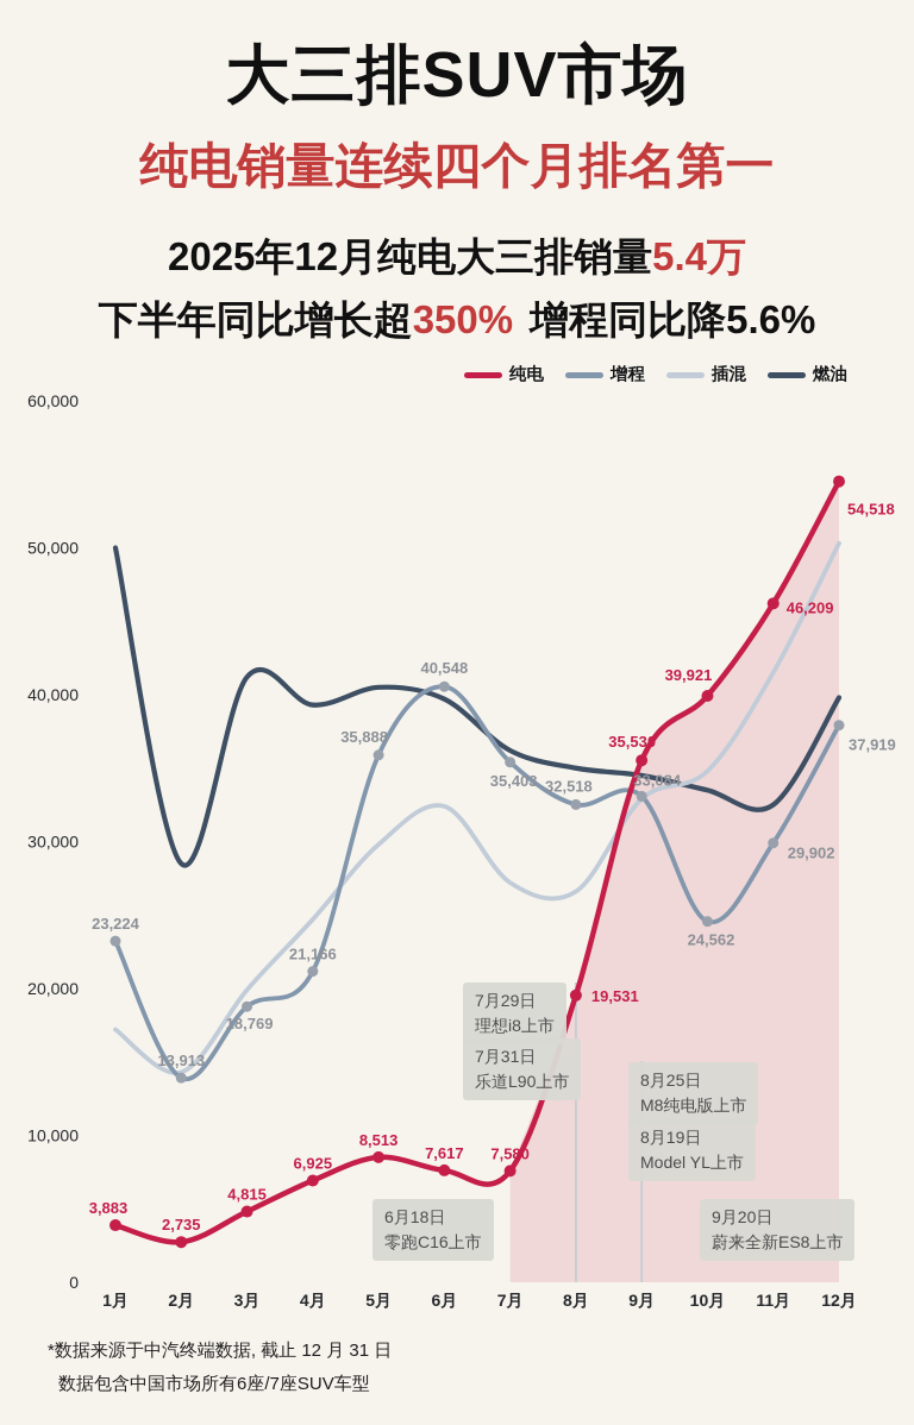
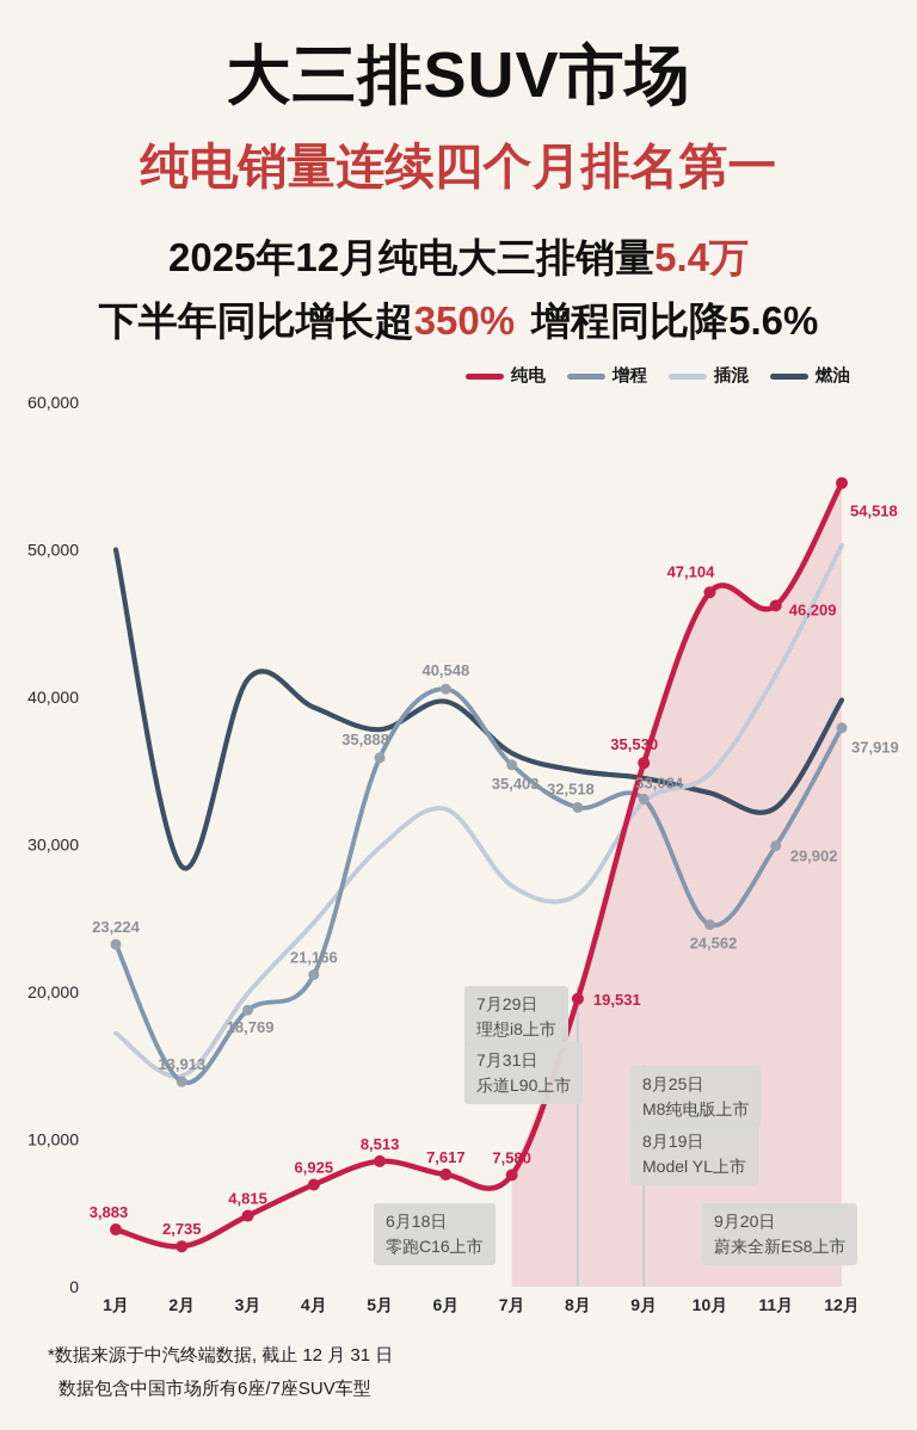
燃油/5月: 40500 -> 37800
纯电/10月: 39,921 -> 47,104
